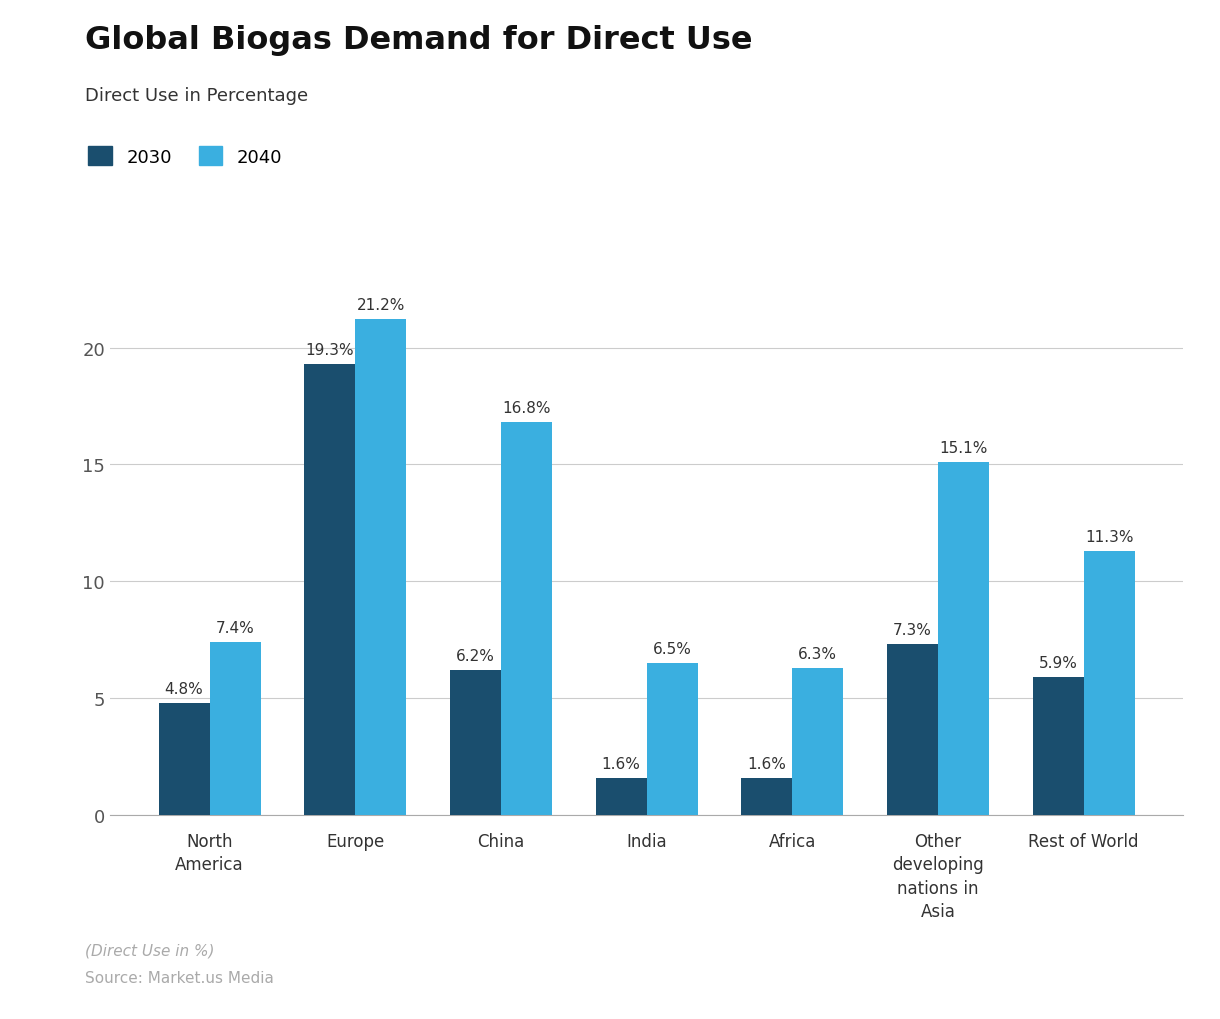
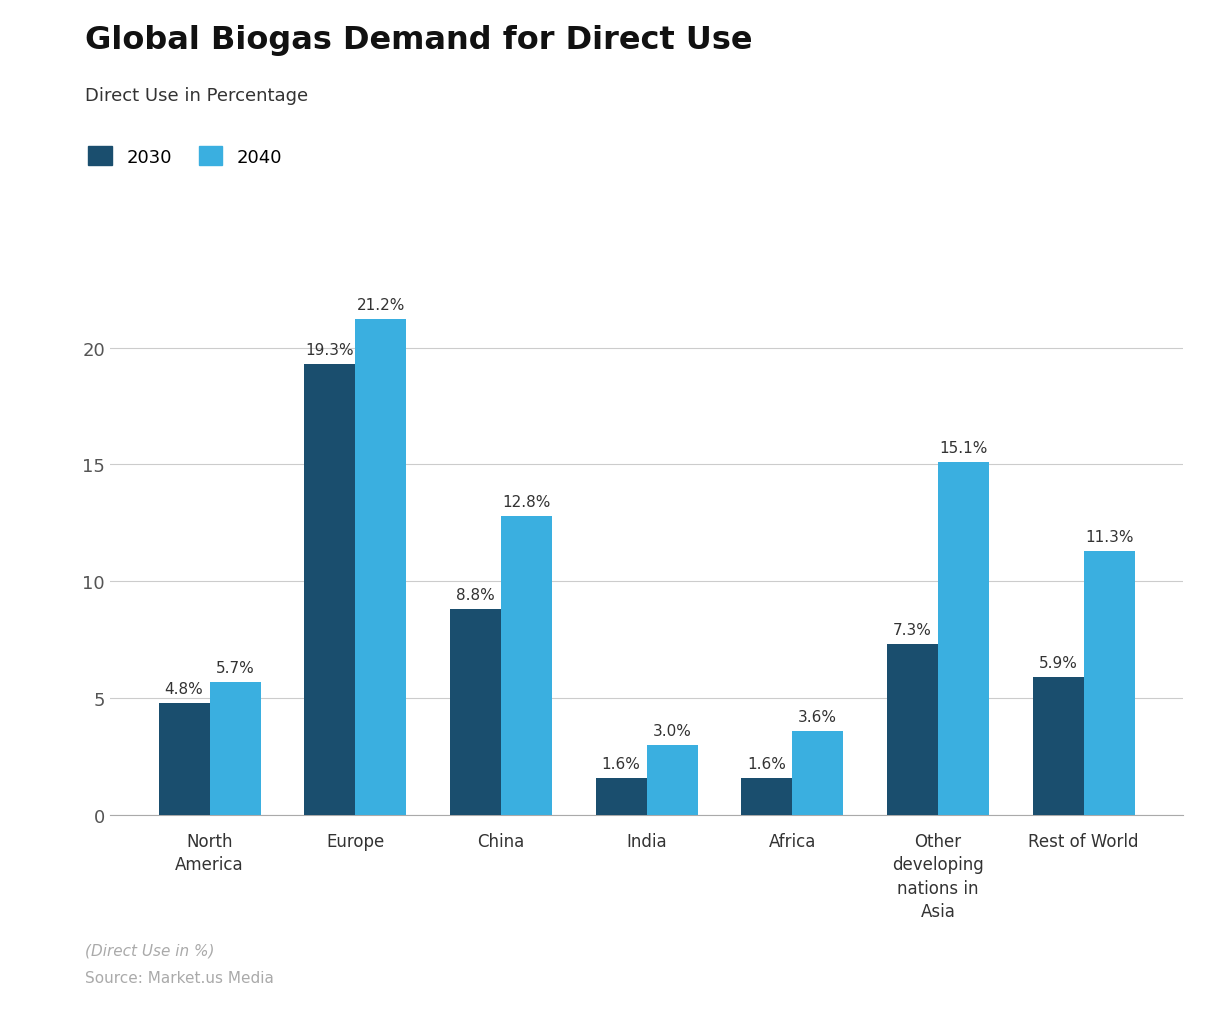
2040/North America: 7.4% -> 5.7%
2030/China: 6.2% -> 8.8%
2040/China: 16.8% -> 12.8%
2040/India: 6.5% -> 3.0%
2040/Africa: 6.3% -> 3.6%
